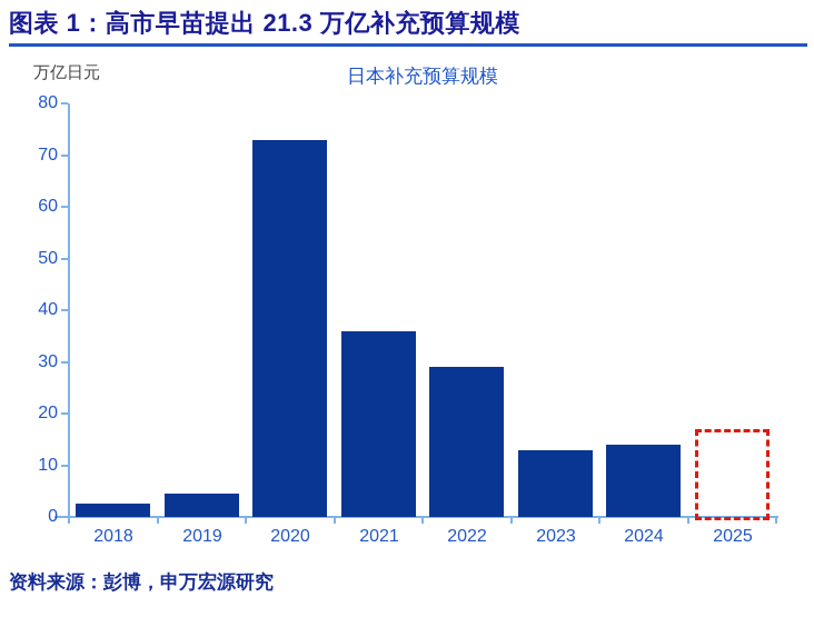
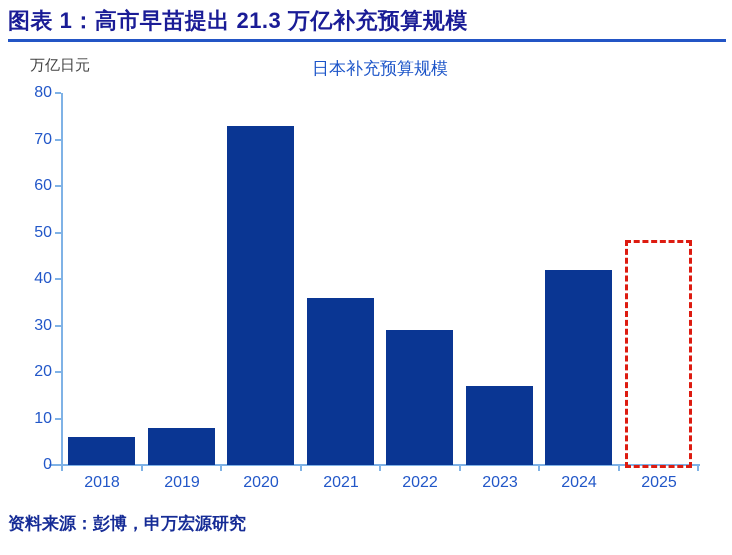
2018: 2 -> 6
2019: 4 -> 8
2023: 13 -> 17
2024: 14 -> 42
2025: 18 -> 49
